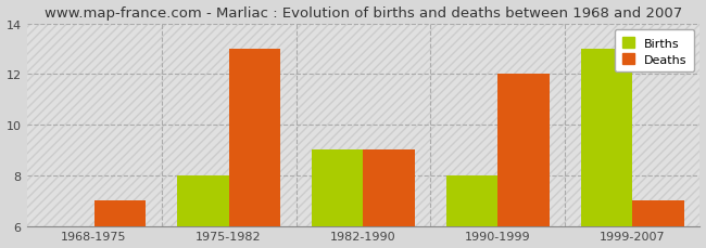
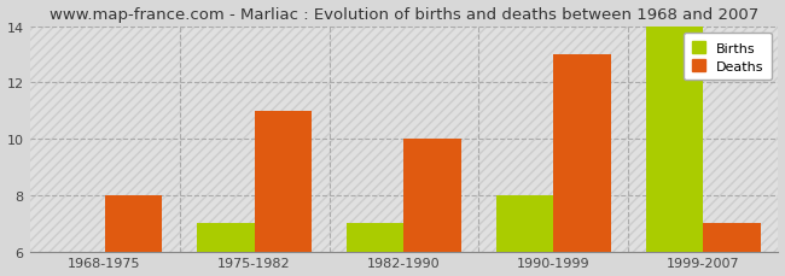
Deaths/1968-1975: 7 -> 8
Births/1975-1982: 8 -> 7
Deaths/1975-1982: 13 -> 11
Births/1982-1990: 9 -> 7
Deaths/1982-1990: 9 -> 10
Deaths/1990-1999: 12 -> 13
Births/1999-2007: 13 -> 14
